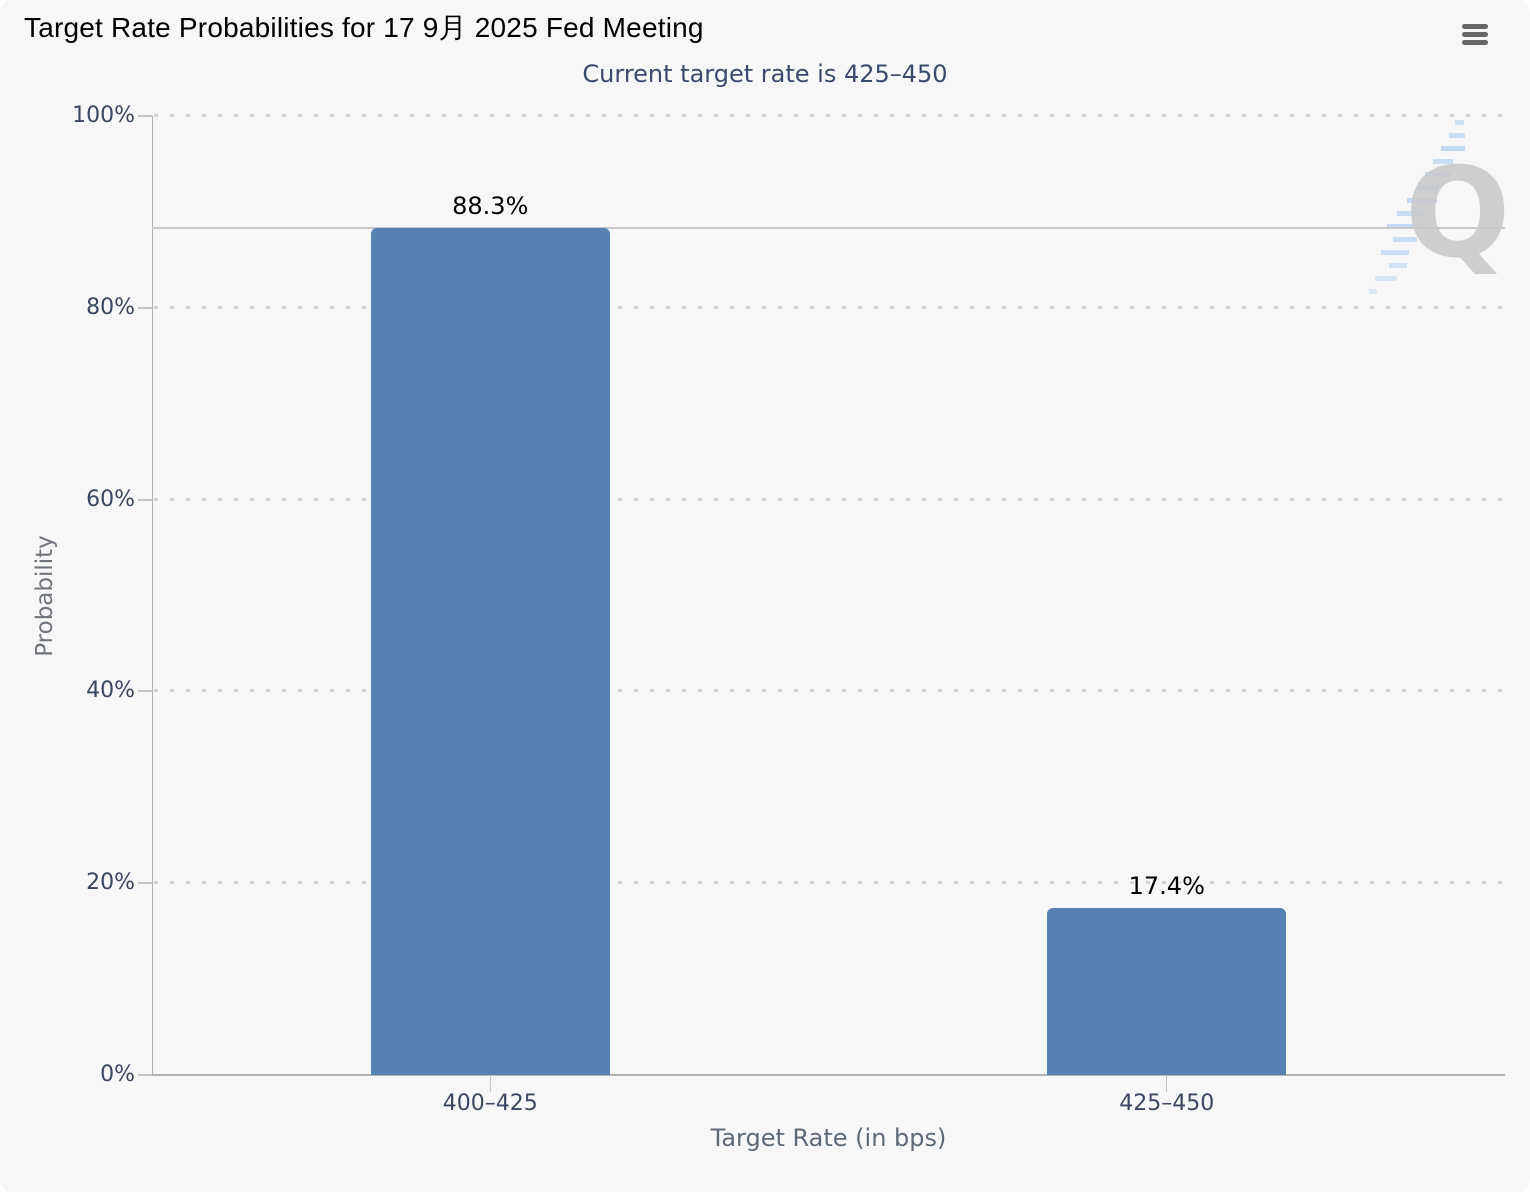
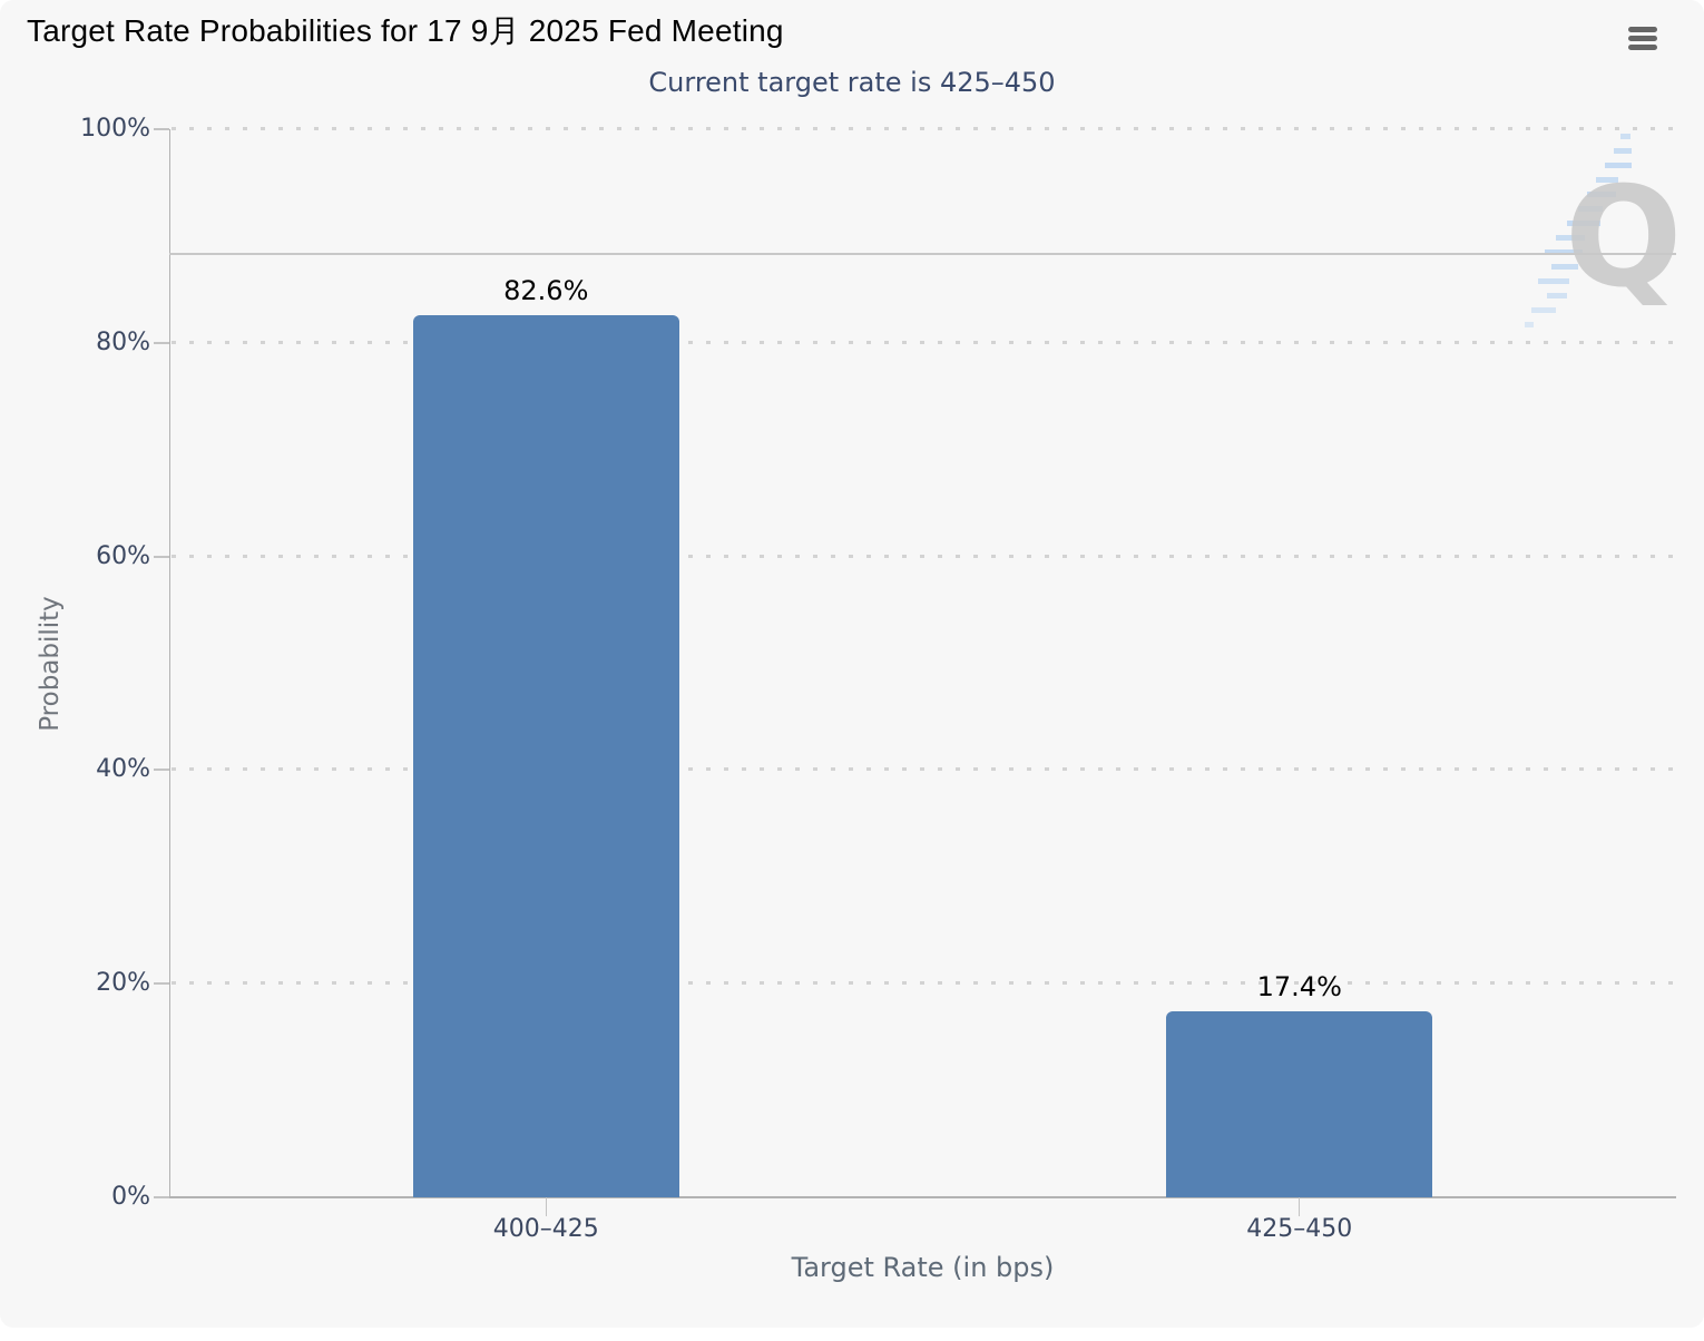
400–425: 88.3% -> 82.6%
